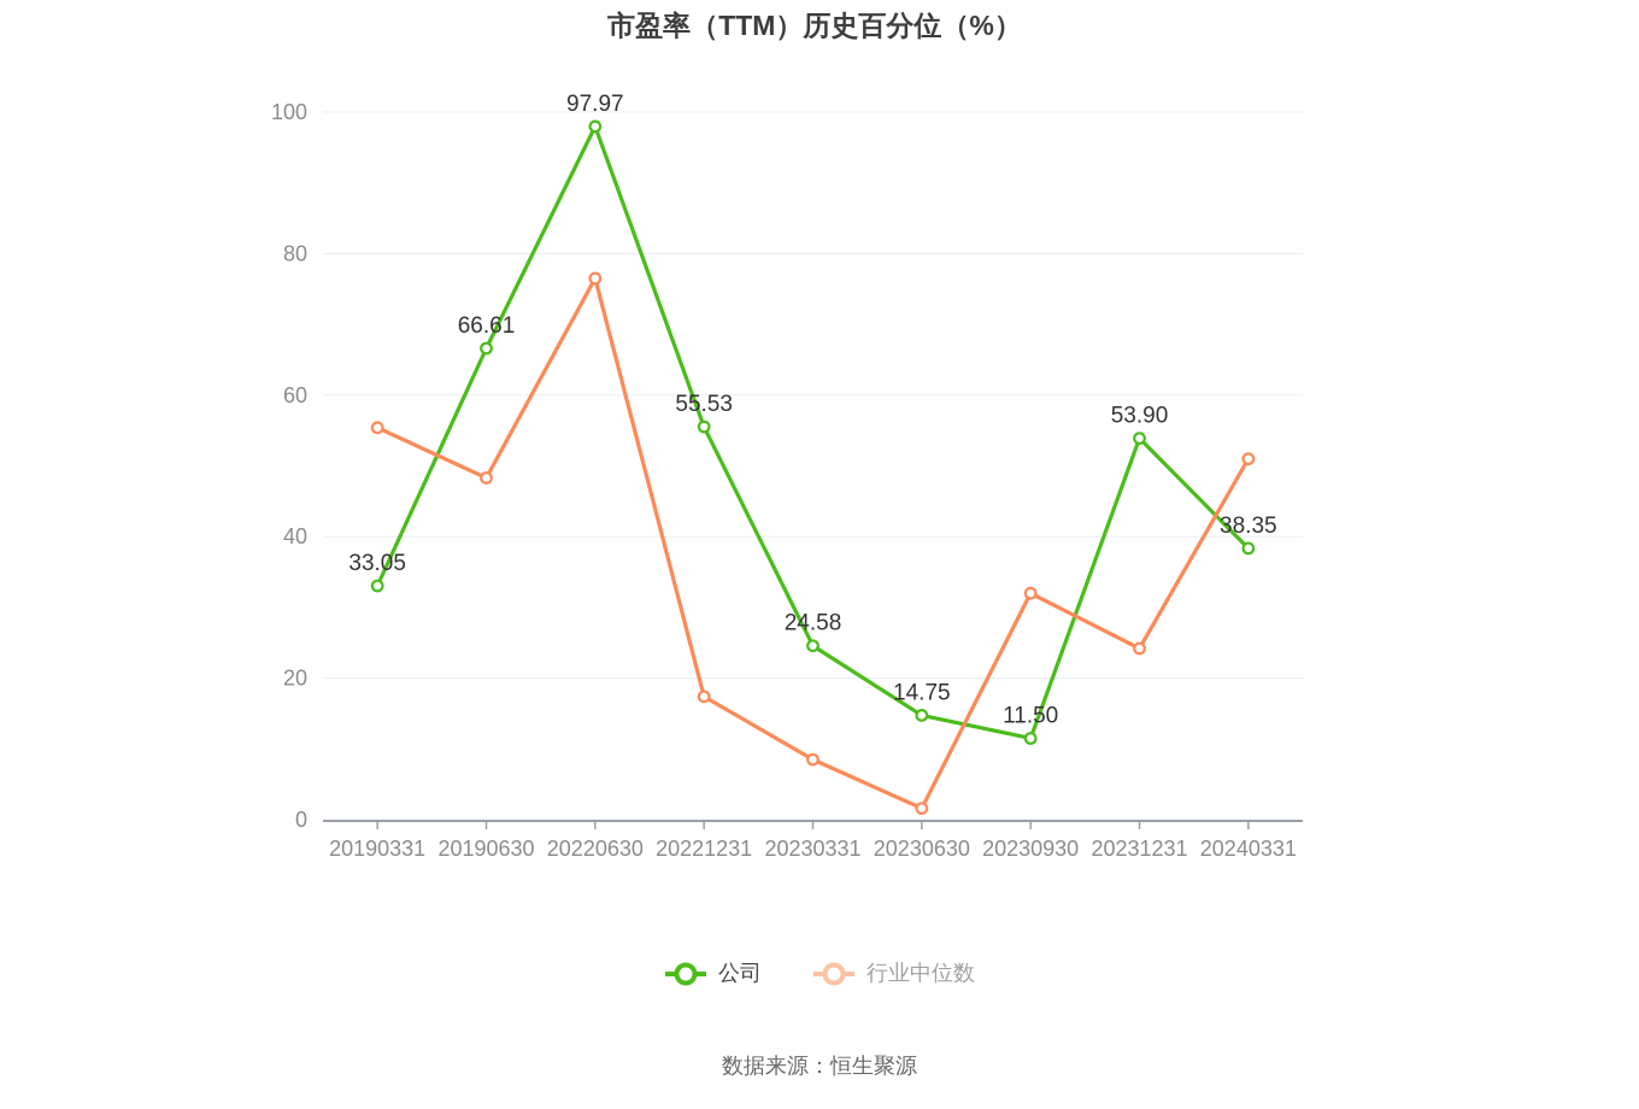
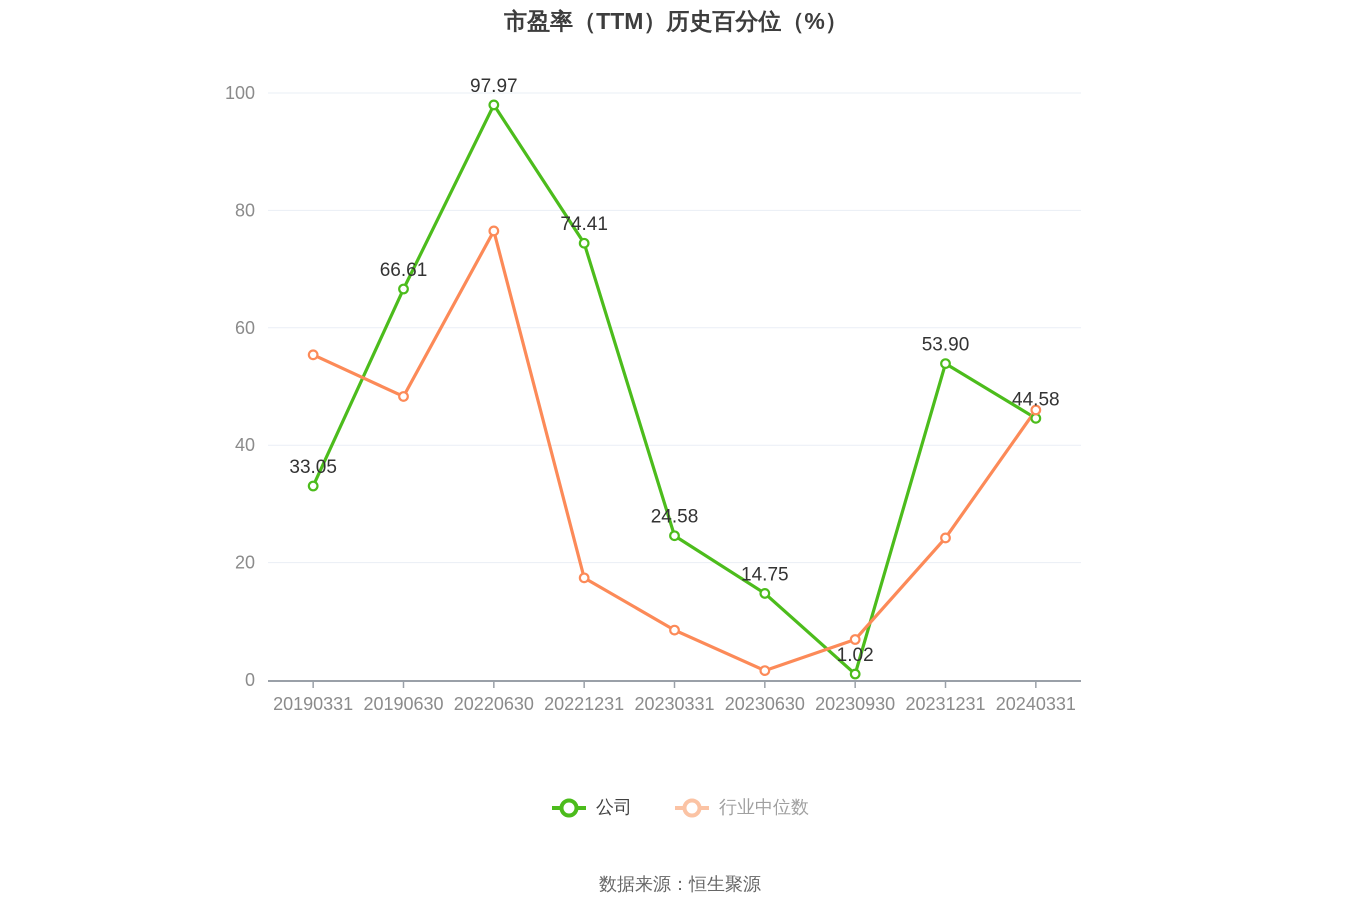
公司/20221231: 55.53 -> 74.41
公司/20230930: 11.50 -> 1.02
行业中位数/20230930: 32 -> 7
公司/20240331: 38.35 -> 44.58
行业中位数/20240331: 51 -> 46
